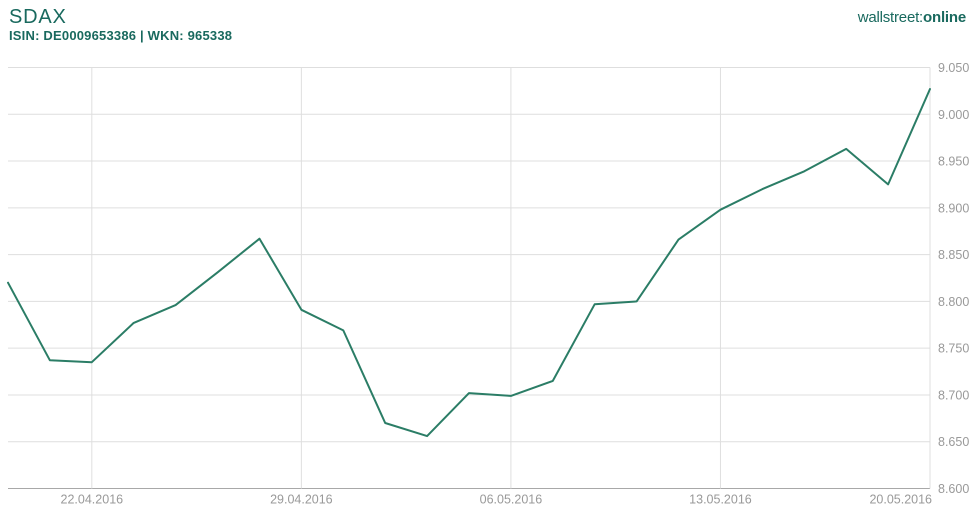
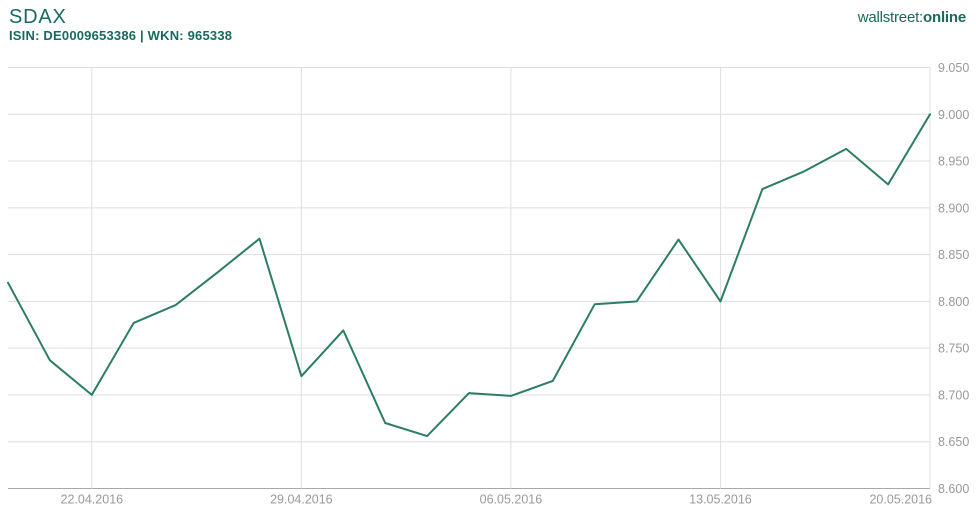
22.04.2016: 8.73 -> 8.70
29.04.2016: 8.79 -> 8.72
13.05.2016: 8.90 -> 8.80
20.05.2016: 9.03 -> 9.00
